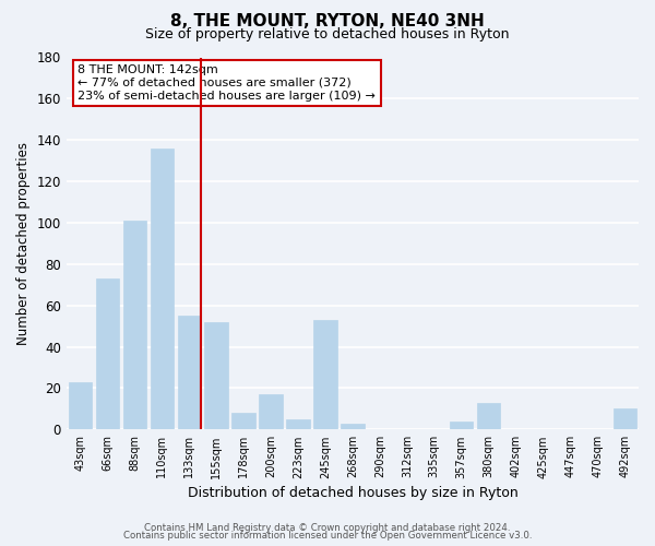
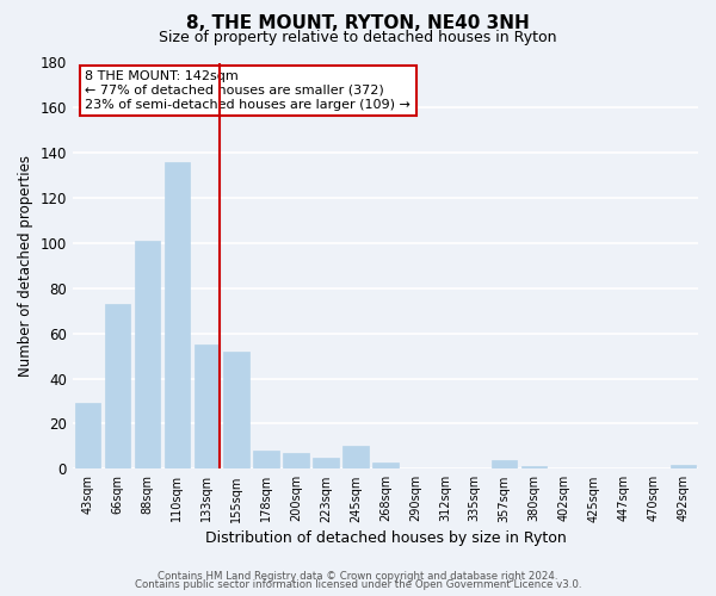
43sqm: 23 -> 29
200sqm: 17 -> 7
245sqm: 53 -> 10
380sqm: 13 -> 1
492sqm: 10 -> 2
